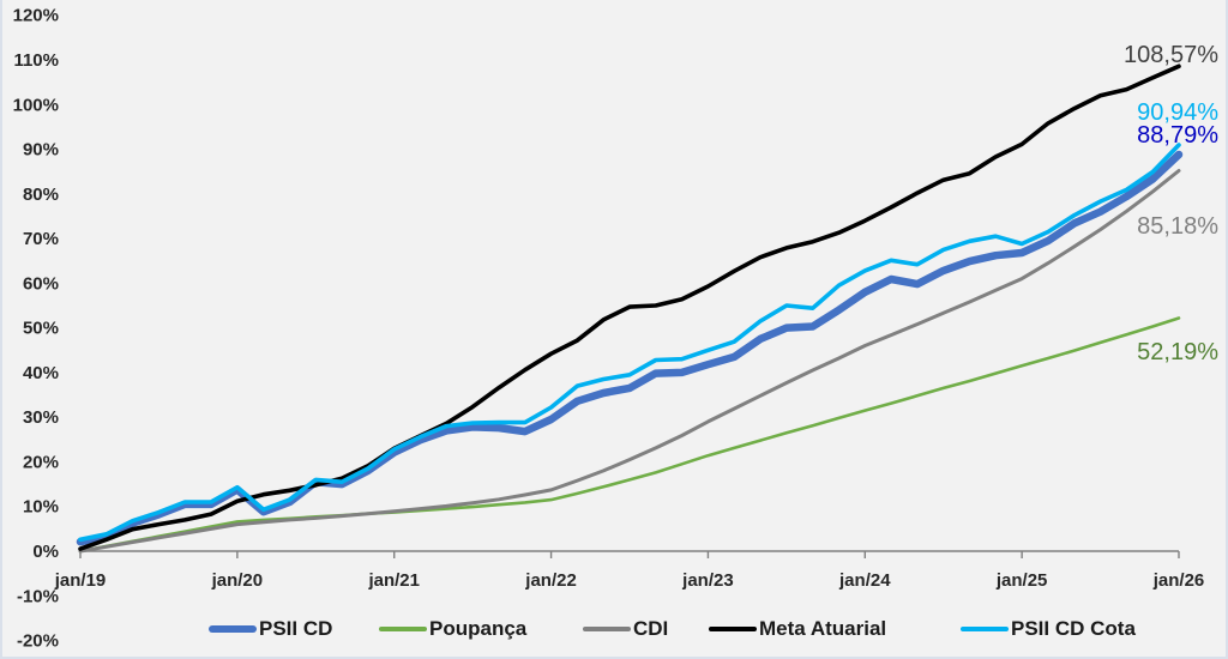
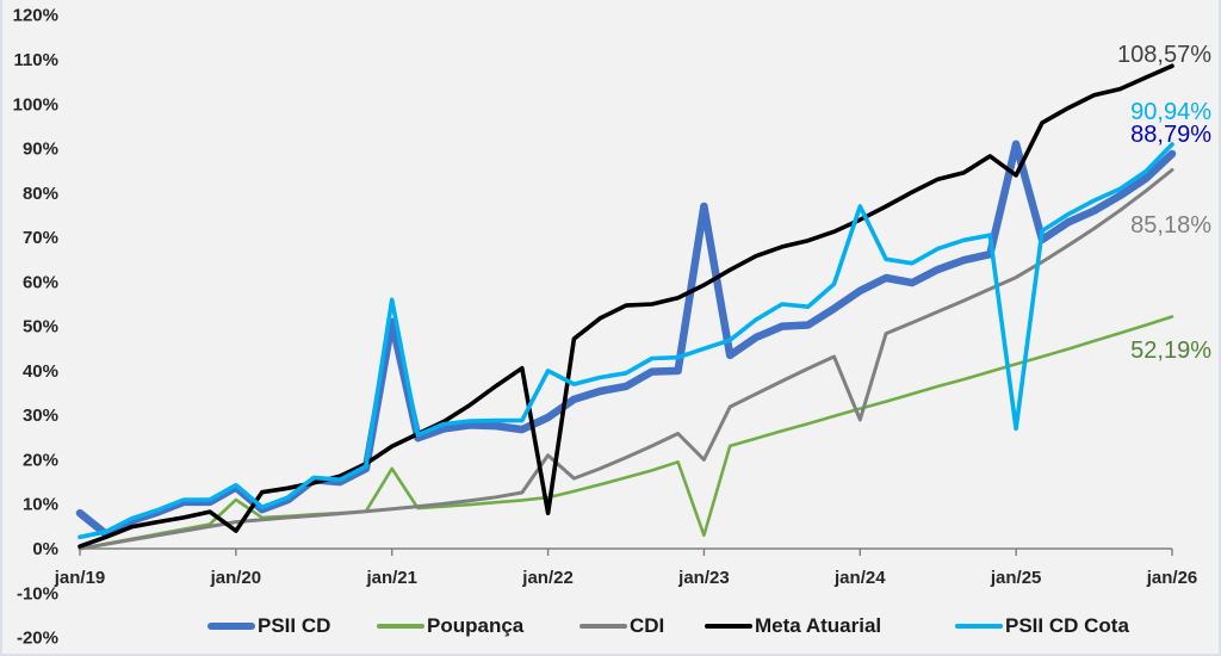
PSII CD/jan/19: 2% -> 8%
Poupança/jan/20: 7% -> 11%
Meta Atuarial/jan/20: 11% -> 4%
PSII CD/jan/21: 22% -> 51%
Poupança/jan/21: 9% -> 18%
PSII CD Cota/jan/21: 23% -> 56%
CDI/jan/22: 14% -> 21%
Meta Atuarial/jan/22: 44% -> 8%
PSII CD Cota/jan/22: 32% -> 40%
PSII CD/jan/23: 42% -> 77%
Poupança/jan/23: 21% -> 3%
CDI/jan/23: 29% -> 20%
CDI/jan/24: 46% -> 29%
PSII CD Cota/jan/24: 63% -> 77%
PSII CD/jan/25: 67% -> 91%
Meta Atuarial/jan/25: 91% -> 84%
PSII CD Cota/jan/25: 69% -> 27%
